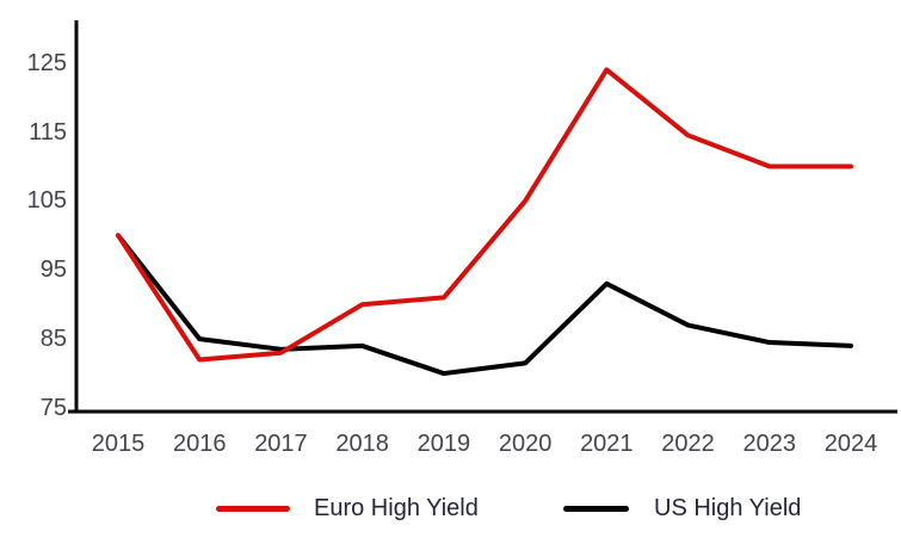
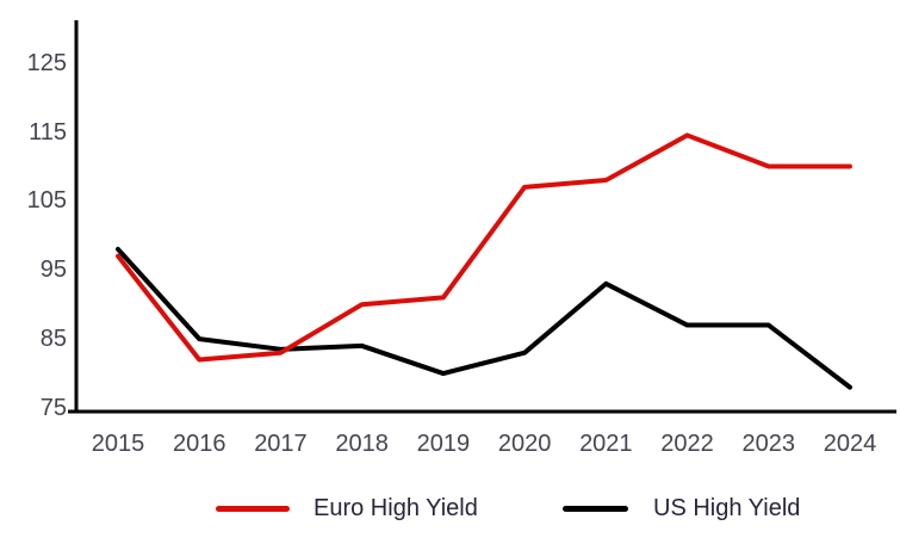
Euro High Yield/2015: 100 -> 97
US High Yield/2015: 100 -> 98
Euro High Yield/2020: 105 -> 107
US High Yield/2020: 82 -> 83
Euro High Yield/2021: 124 -> 108
US High Yield/2023: 84 -> 87
US High Yield/2024: 84 -> 78
